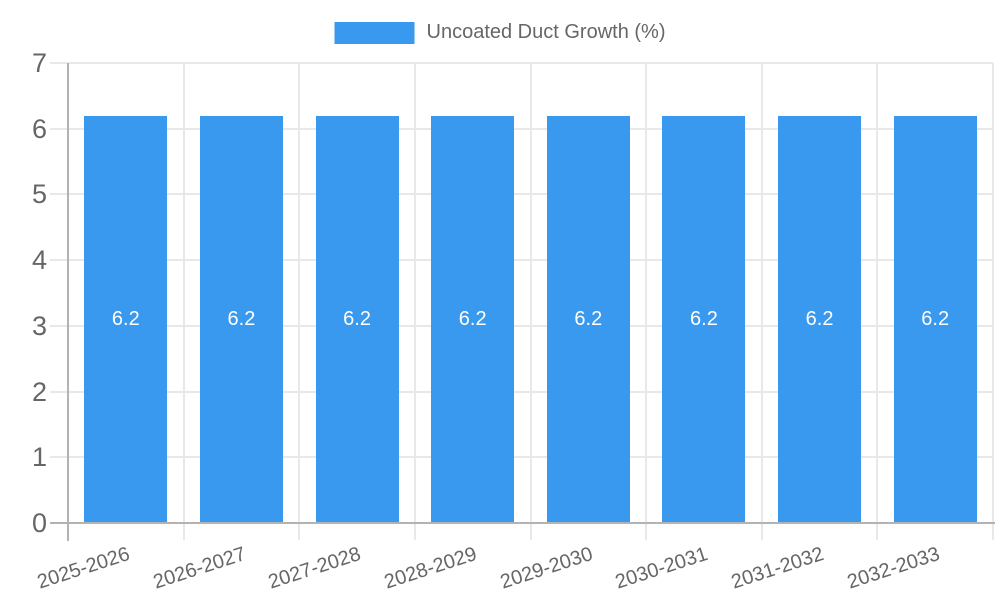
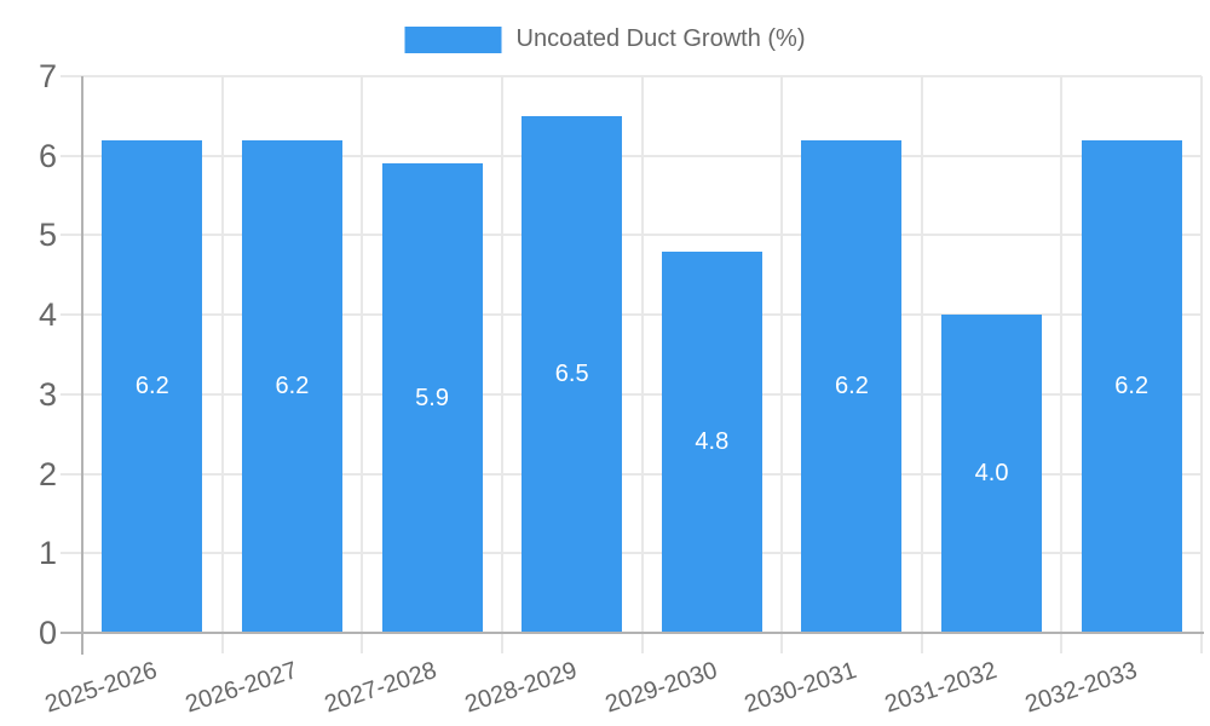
2027-2028: 6.2 -> 5.9
2028-2029: 6.2 -> 6.5
2029-2030: 6.2 -> 4.8
2031-2032: 6.2 -> 4.0
